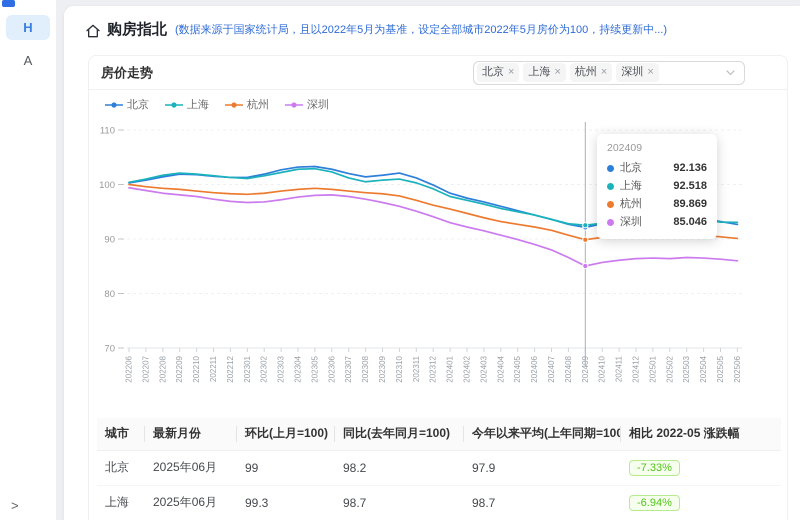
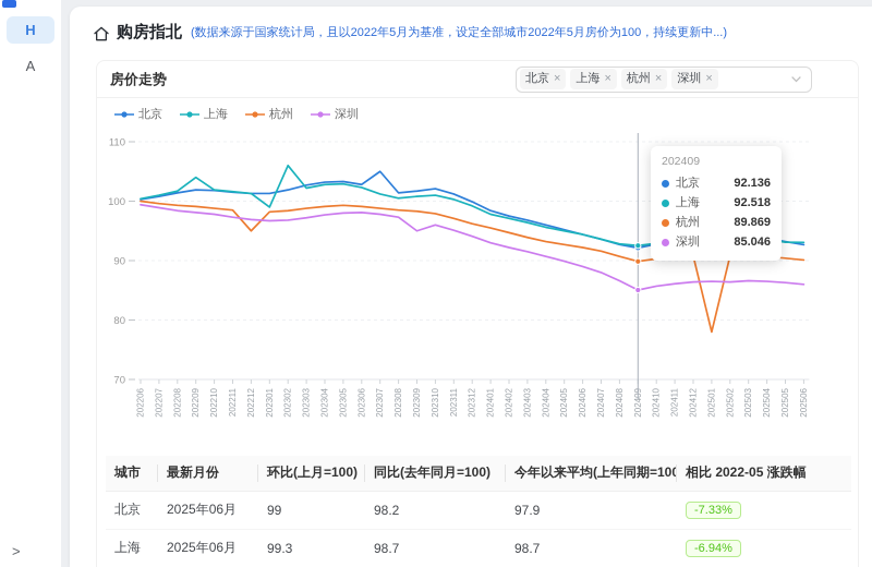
上海/202209: 102 -> 104
杭州/202212: 98 -> 95
上海/202301: 101 -> 99
上海/202302: 102 -> 106
北京/202307: 102 -> 105
深圳/202309: 97 -> 95
杭州/202501: 91 -> 78
